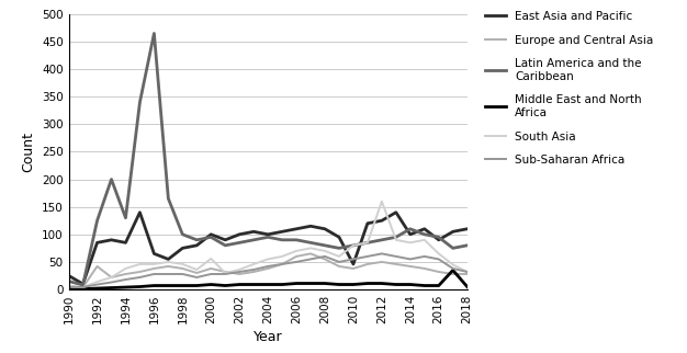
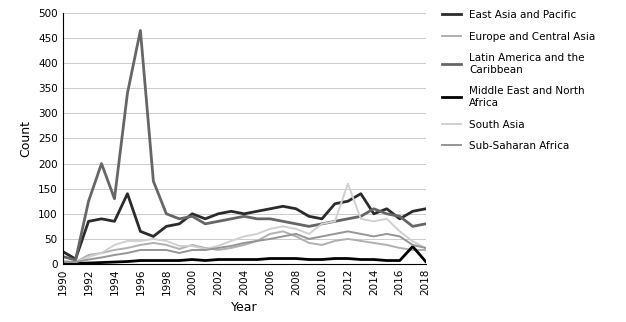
Europe and Central Asia/1992: 42 -> 18
South Asia/2000: 56 -> 36
East Asia and Pacific/2010: 46 -> 90
